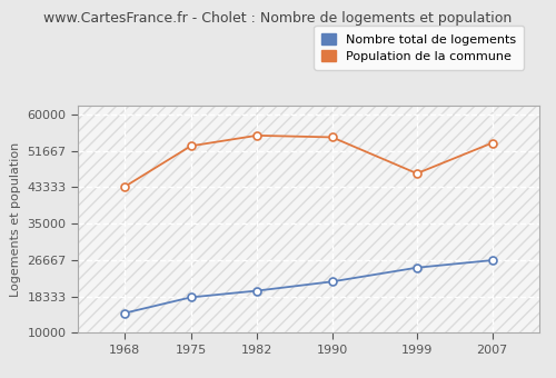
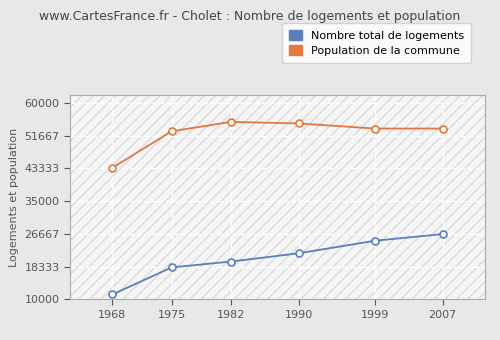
Nombre total de logements/1968: 14500 -> 11200
Population de la commune/1999: 46500 -> 53500
